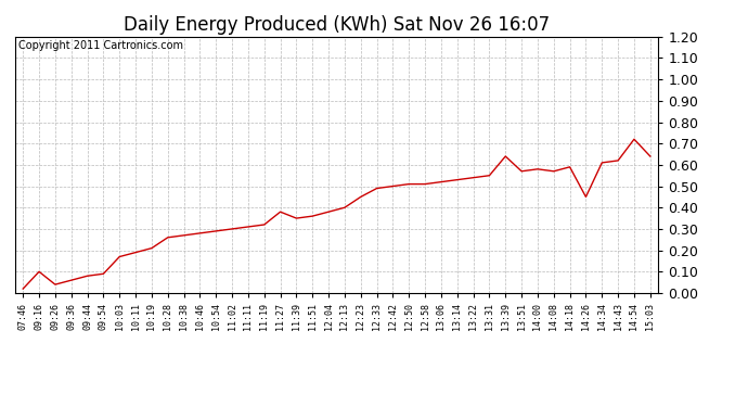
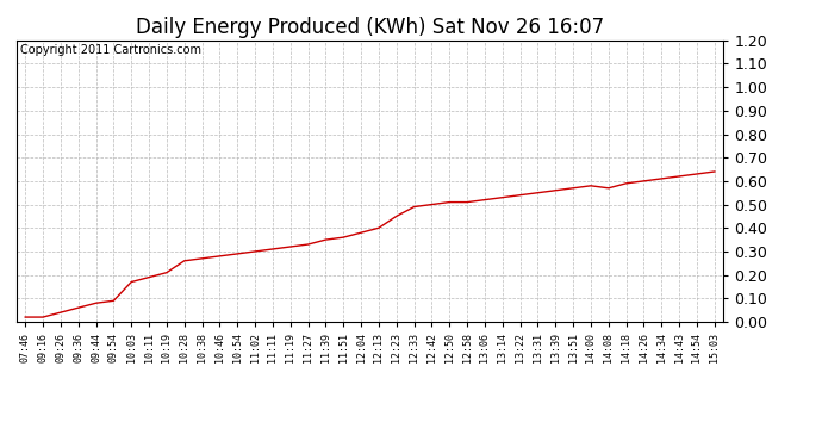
09:16: 0.10 -> 0.02
11:27: 0.38 -> 0.33
13:39: 0.64 -> 0.56
14:26: 0.45 -> 0.60
14:54: 0.72 -> 0.63
